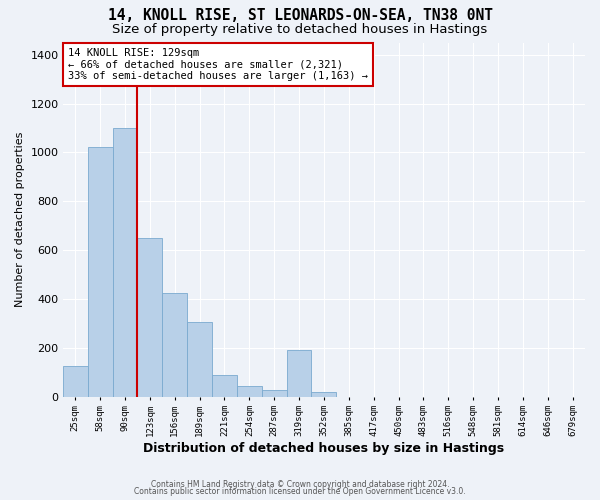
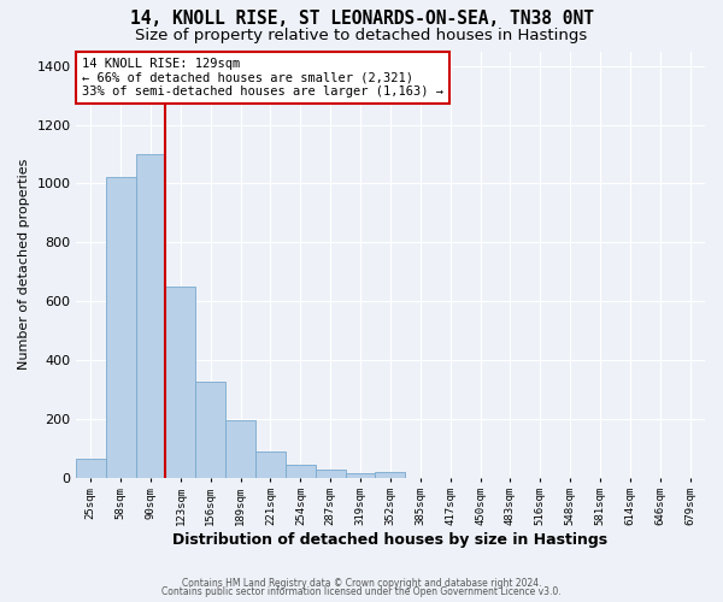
25sqm: 125 -> 65
156sqm: 425 -> 325
189sqm: 305 -> 195
319sqm: 190 -> 15
